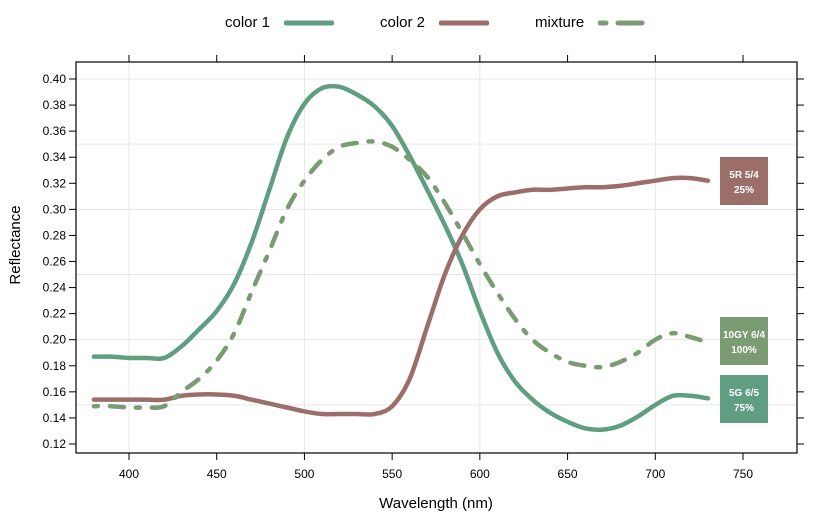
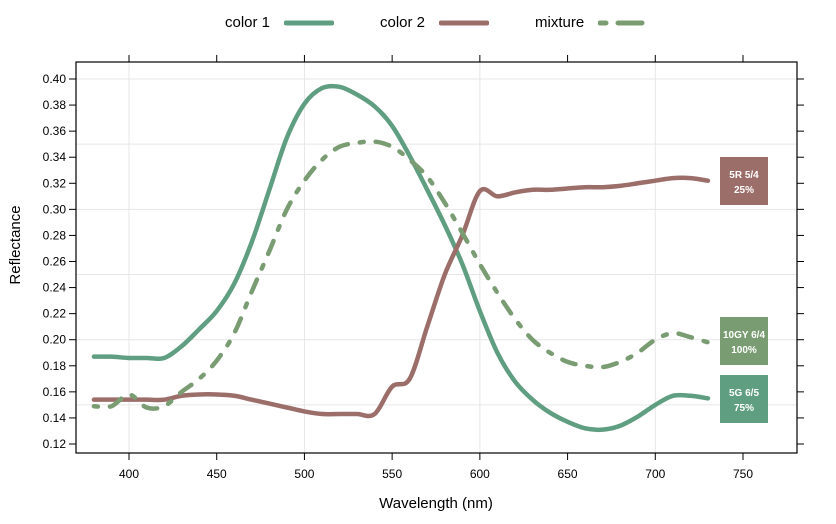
mixture/400: 0.148 -> 0.158
color 2/550: 0.149 -> 0.164
color 2/600: 0.300 -> 0.314
